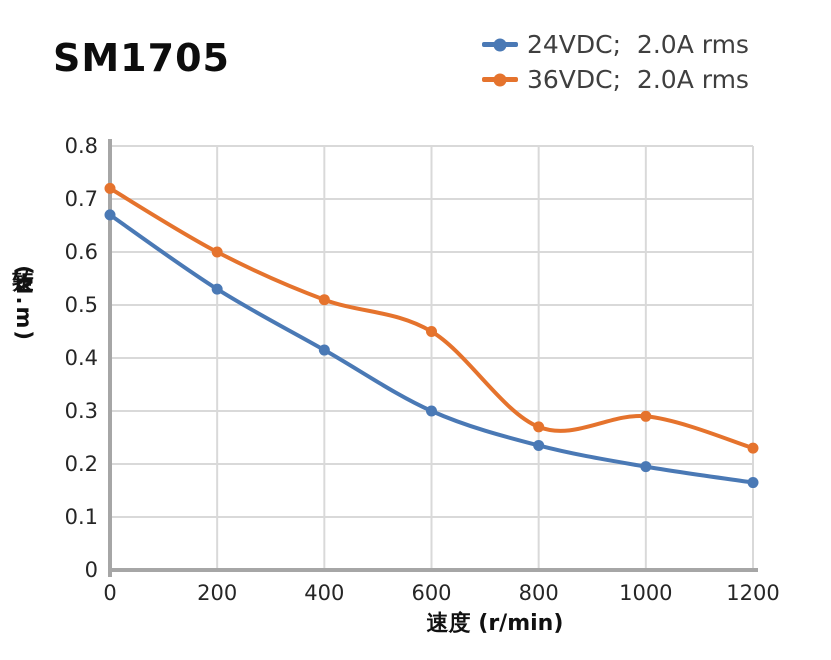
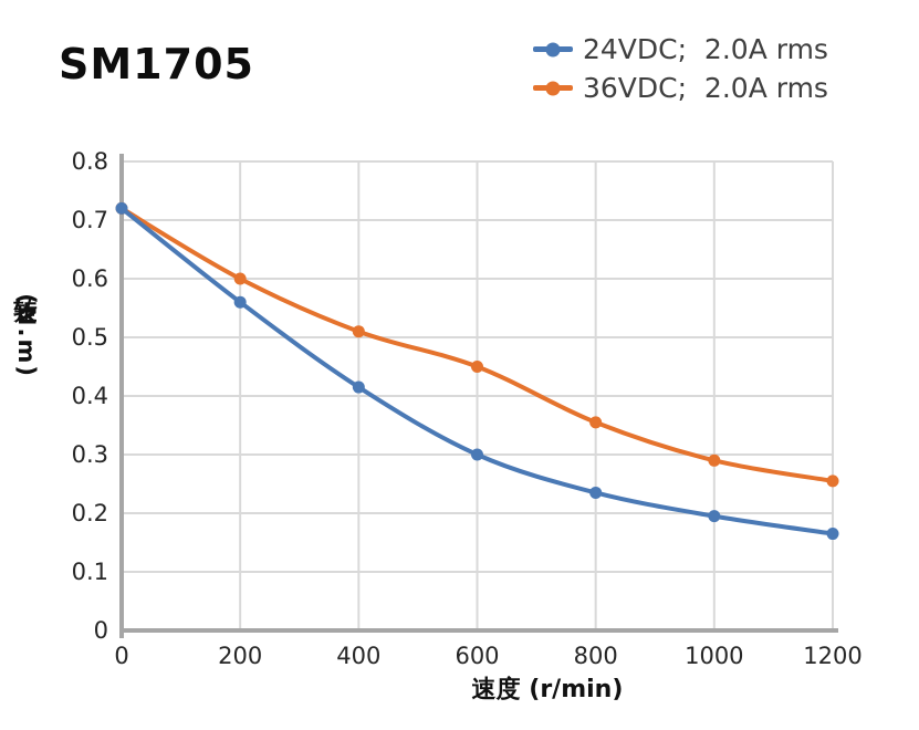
24VDC; 2.0A rms/0: 0.67 -> 0.72
24VDC; 2.0A rms/200: 0.53 -> 0.56
36VDC; 2.0A rms/800: 0.27 -> 0.35
36VDC; 2.0A rms/1200: 0.23 -> 0.26
